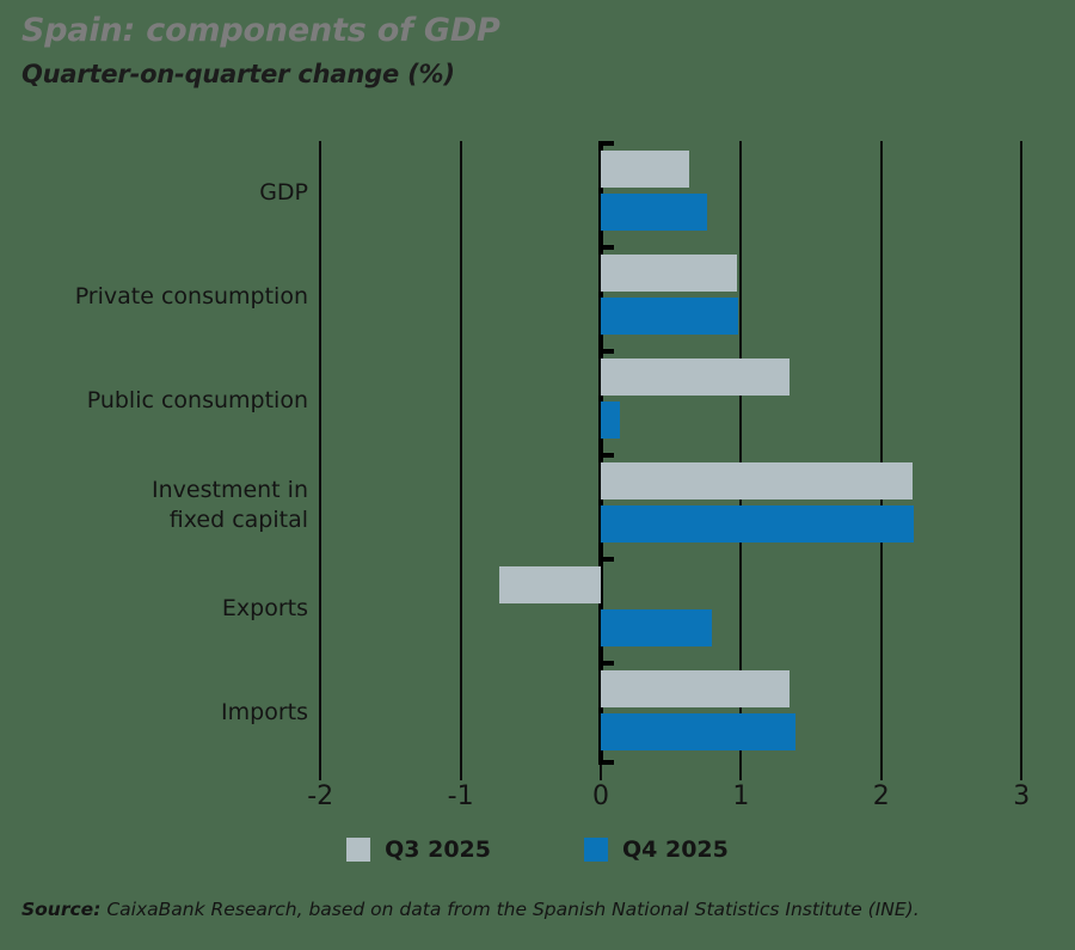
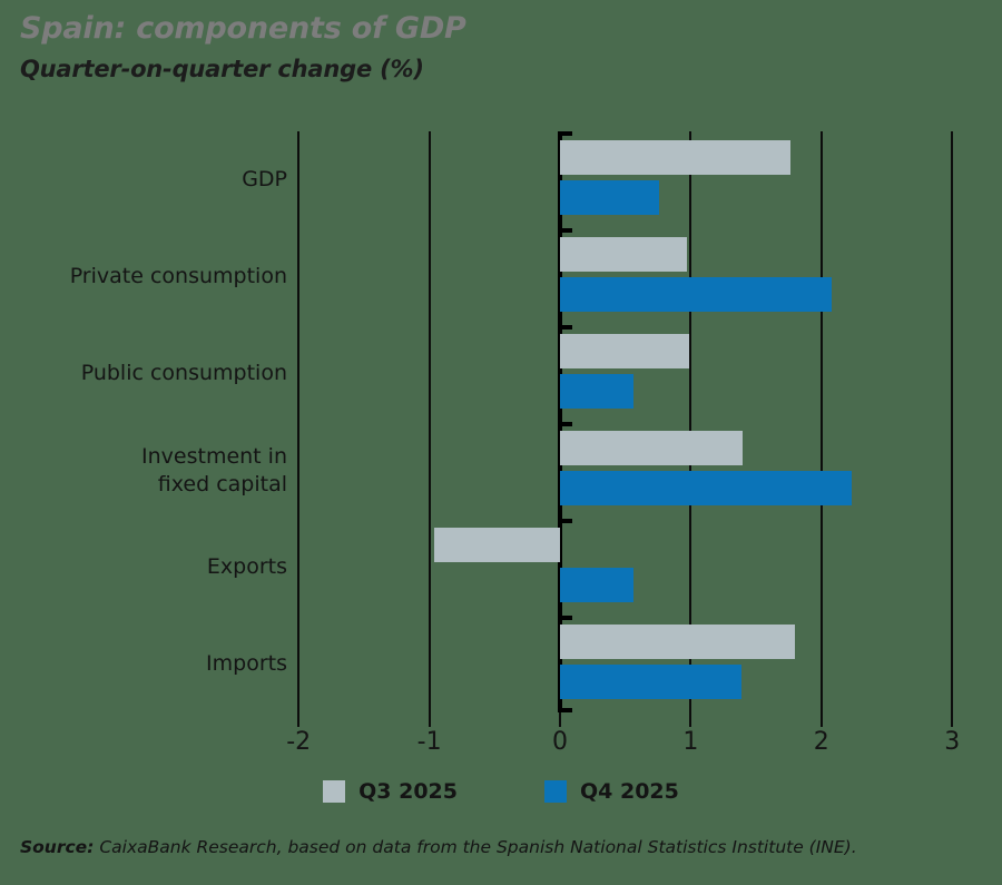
Q3 2025/GDP: 0.63 -> 1.76
Q4 2025/Private consumption: 0.98 -> 2.08
Q3 2025/Public consumption: 1.35 -> 0.99
Q4 2025/Public consumption: 0.14 -> 0.56
Q3 2025/Investment in fixed capital: 2.22 -> 1.40
Q3 2025/Exports: -0.72 -> -0.96
Q4 2025/Exports: 0.79 -> 0.56
Q3 2025/Imports: 1.35 -> 1.80
